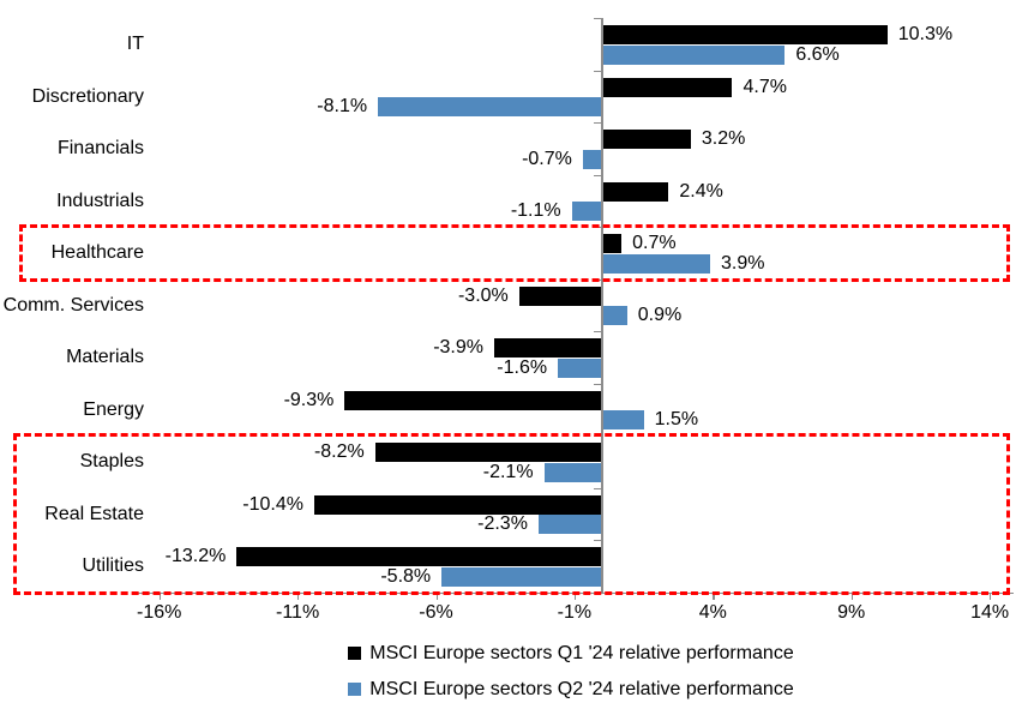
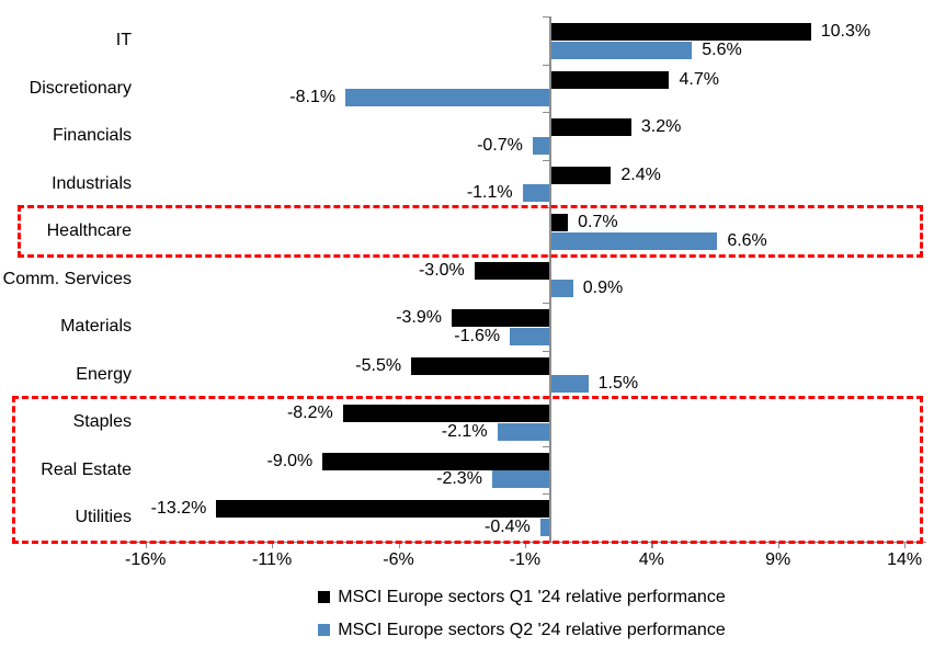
MSCI Europe sectors Q2 '24 relative performance/IT: 6.6% -> 5.6%
MSCI Europe sectors Q2 '24 relative performance/Healthcare: 3.9% -> 6.6%
MSCI Europe sectors Q1 '24 relative performance/Energy: -9.3% -> -5.5%
MSCI Europe sectors Q1 '24 relative performance/Real Estate: -10.4% -> -9.0%
MSCI Europe sectors Q2 '24 relative performance/Utilities: -5.8% -> -0.4%
